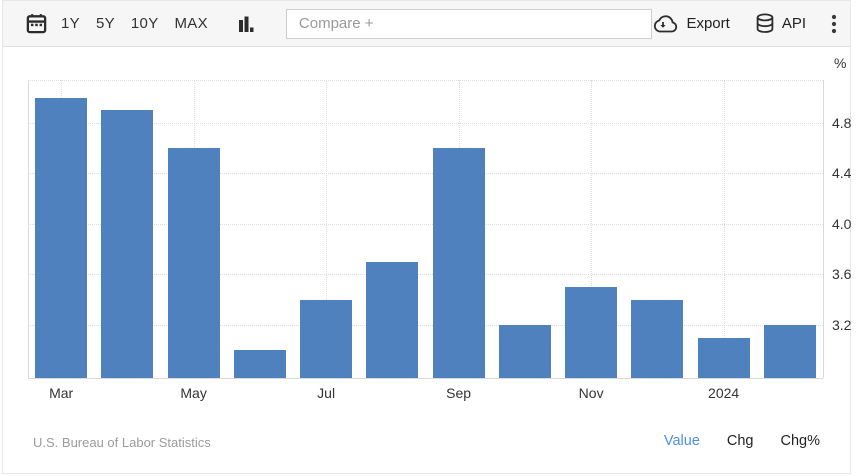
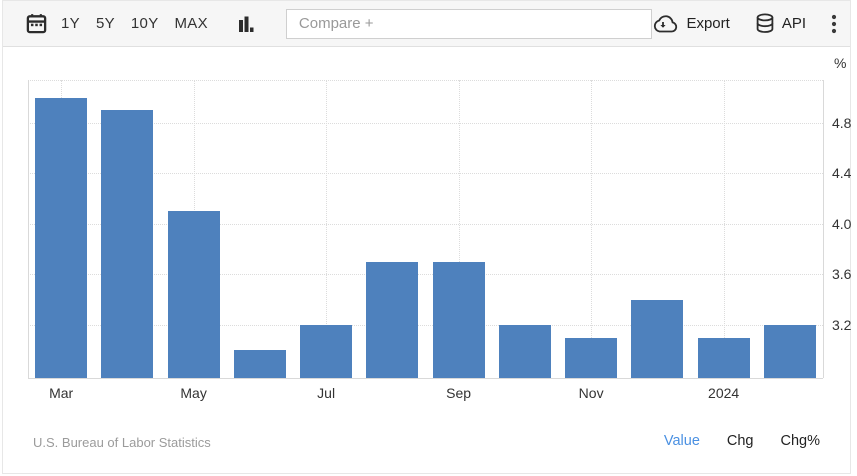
May: 4.6 -> 4.1
Jul: 3.4 -> 3.2
Sep: 4.6 -> 3.7
Nov: 3.5 -> 3.1
